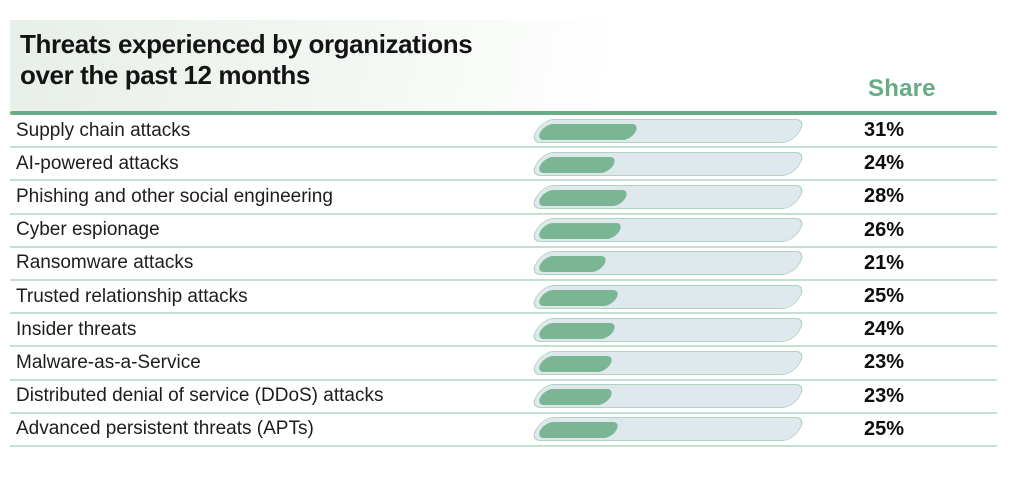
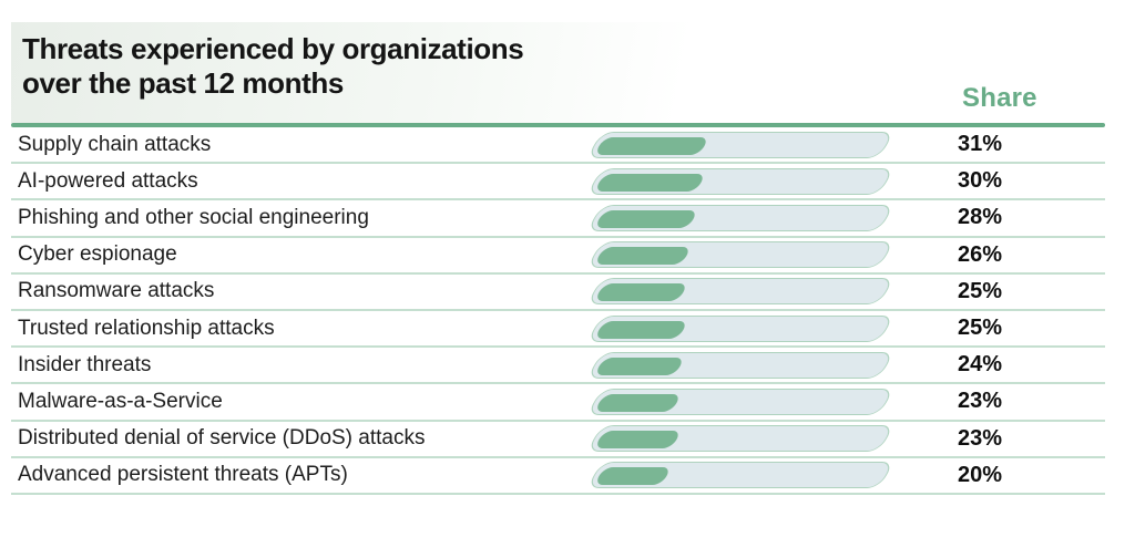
AI-powered attacks: 24% -> 30%
Ransomware attacks: 21% -> 25%
Advanced persistent threats (APTs): 25% -> 20%
